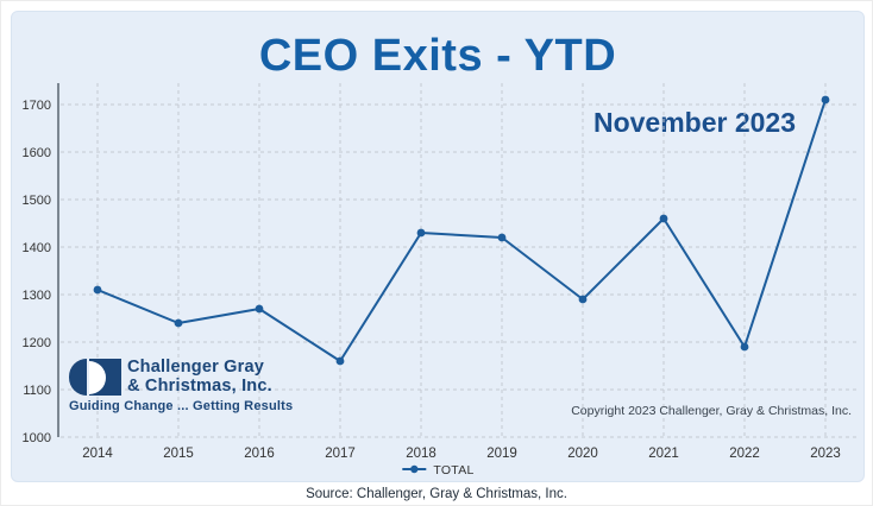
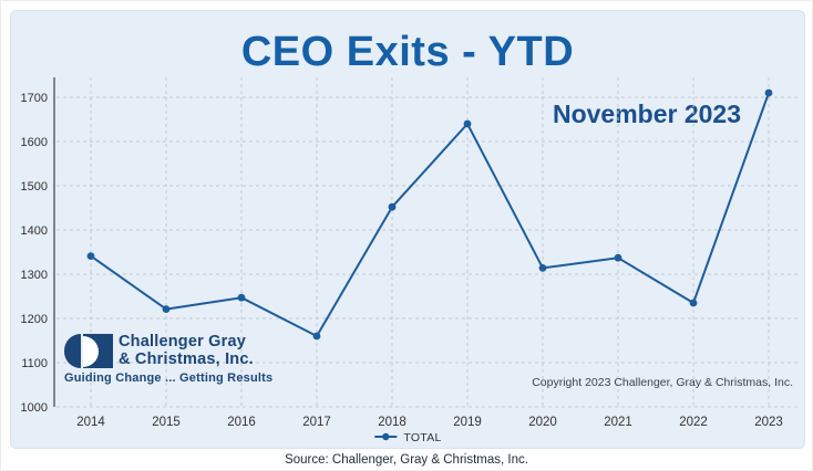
2014: 1310 -> 1340
2015: 1240 -> 1220
2016: 1270 -> 1250
2018: 1430 -> 1450
2019: 1420 -> 1640
2020: 1290 -> 1310
2021: 1460 -> 1340
2022: 1190 -> 1240
